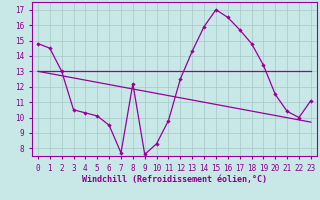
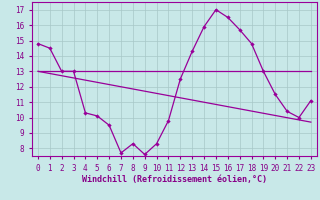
3: 10.5 -> 13.0
8: 12.2 -> 8.3
19: 13.4 -> 13.0
